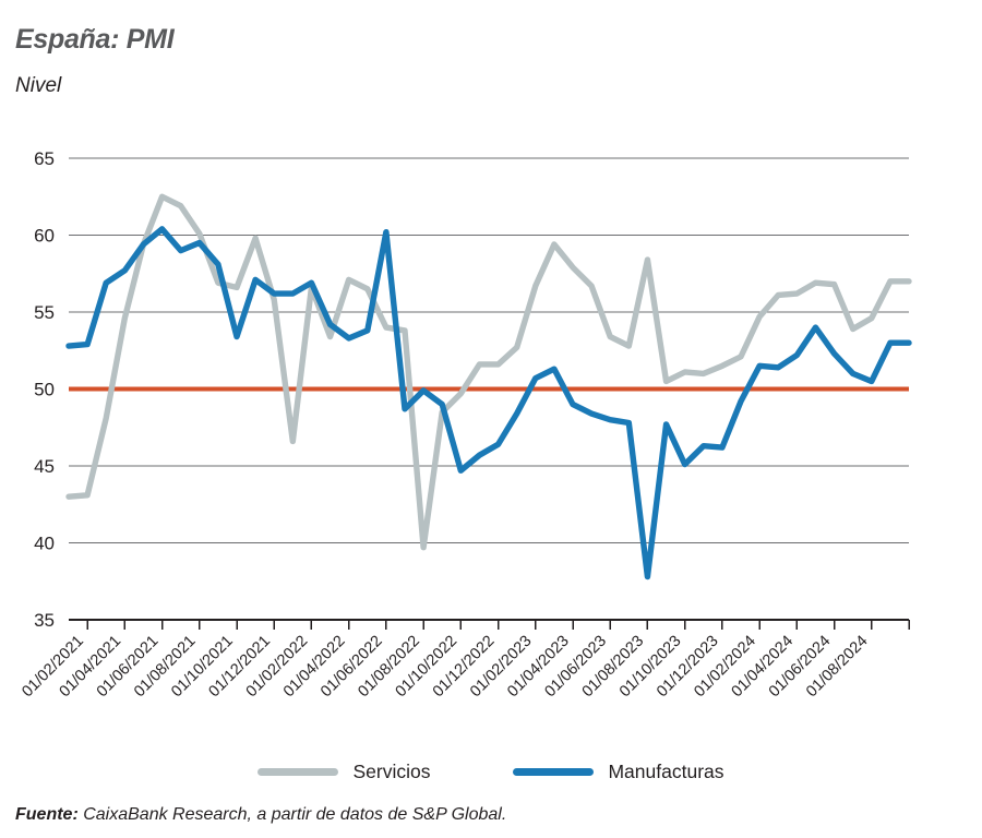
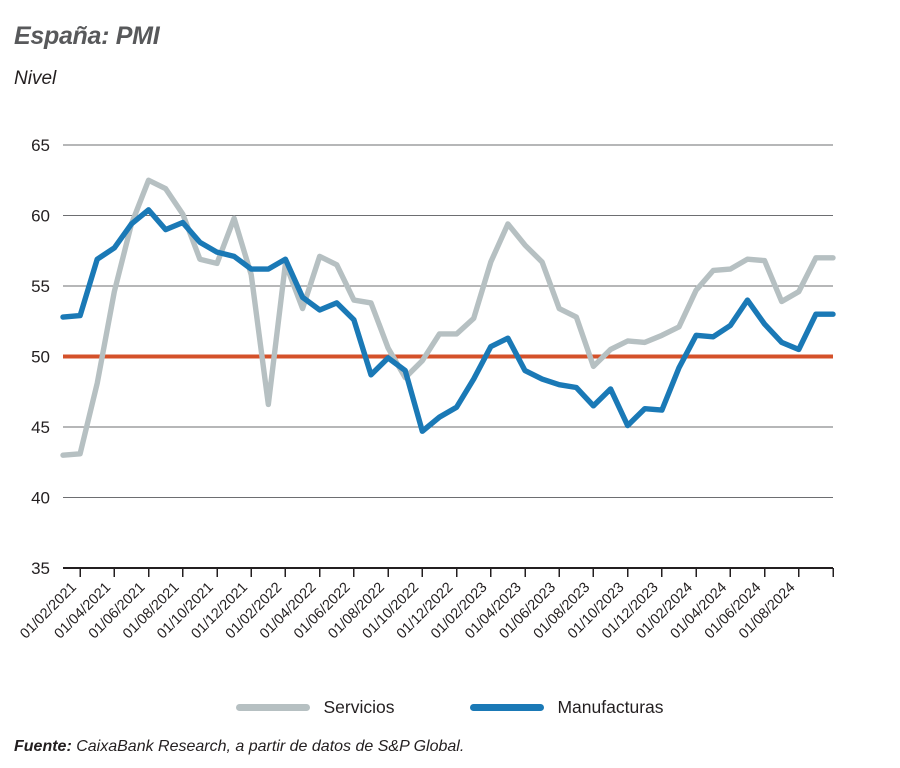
Manufacturas/01/10/2021: 53.4 -> 57.4
Manufacturas/01/06/2022: 60.2 -> 52.6
Servicios/01/08/2022: 39.7 -> 50.6
Servicios/01/08/2023: 58.4 -> 49.3
Manufacturas/01/08/2023: 37.8 -> 46.5
